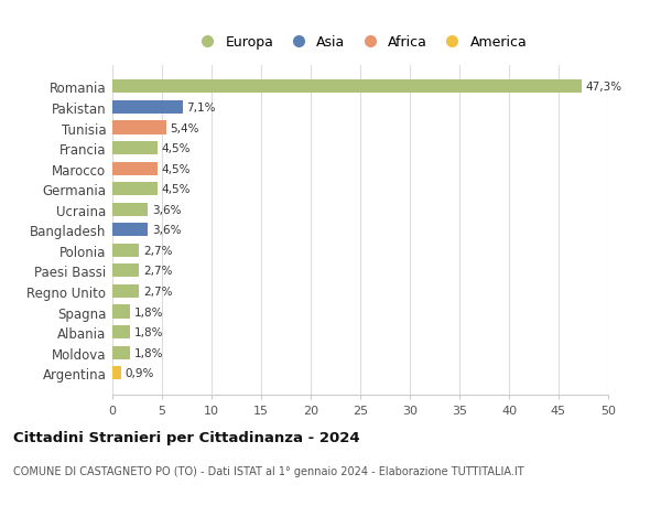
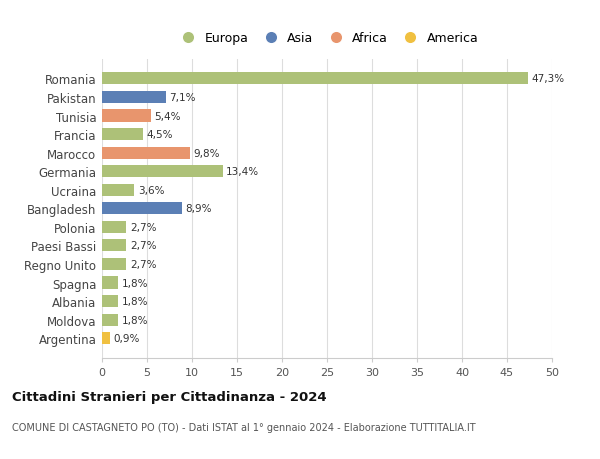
Marocco: 4,5% -> 9,8%
Germania: 4,5% -> 13,4%
Bangladesh: 3,6% -> 8,9%
